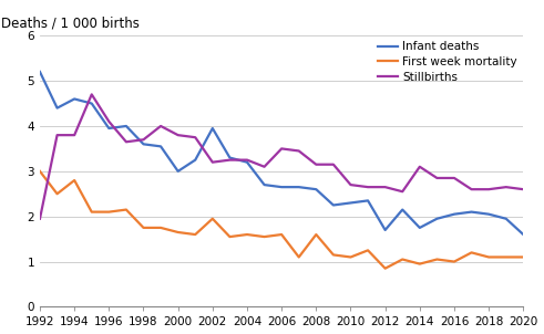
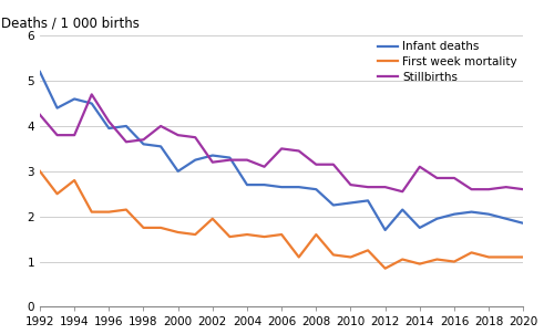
Stillbirths/1992: 1.95 -> 4.25
Infant deaths/2002: 3.95 -> 3.35
Infant deaths/2004: 3.20 -> 2.70
Infant deaths/2020: 1.60 -> 1.85
